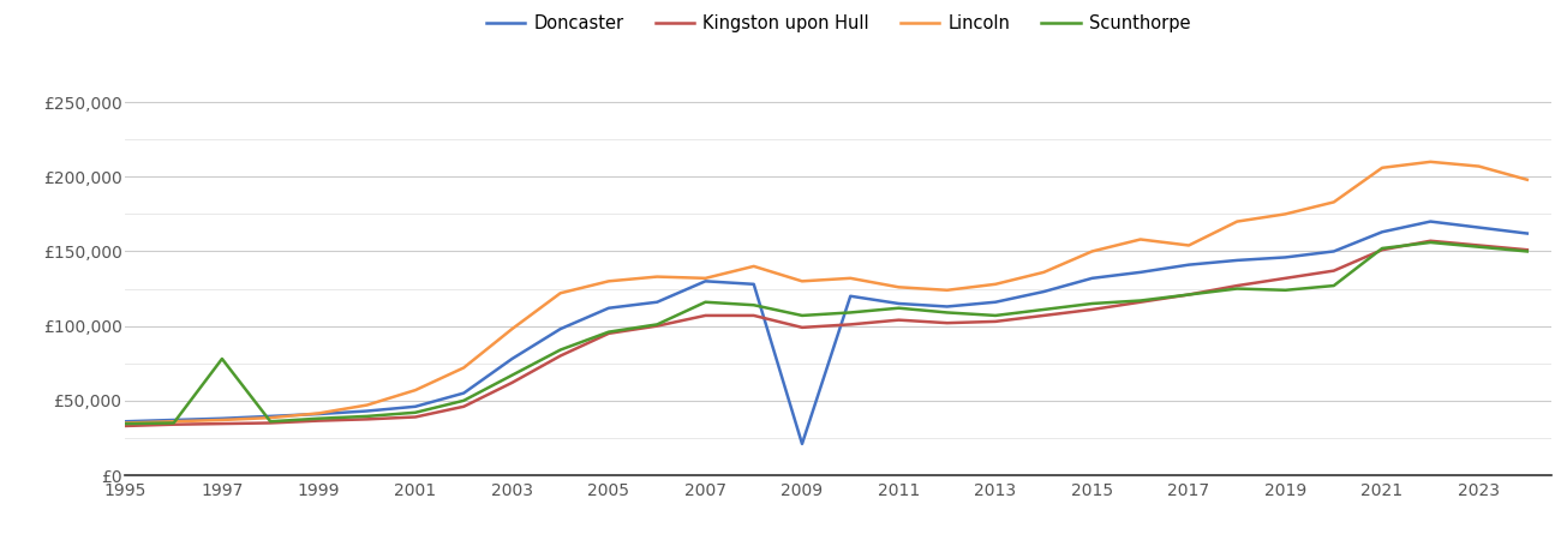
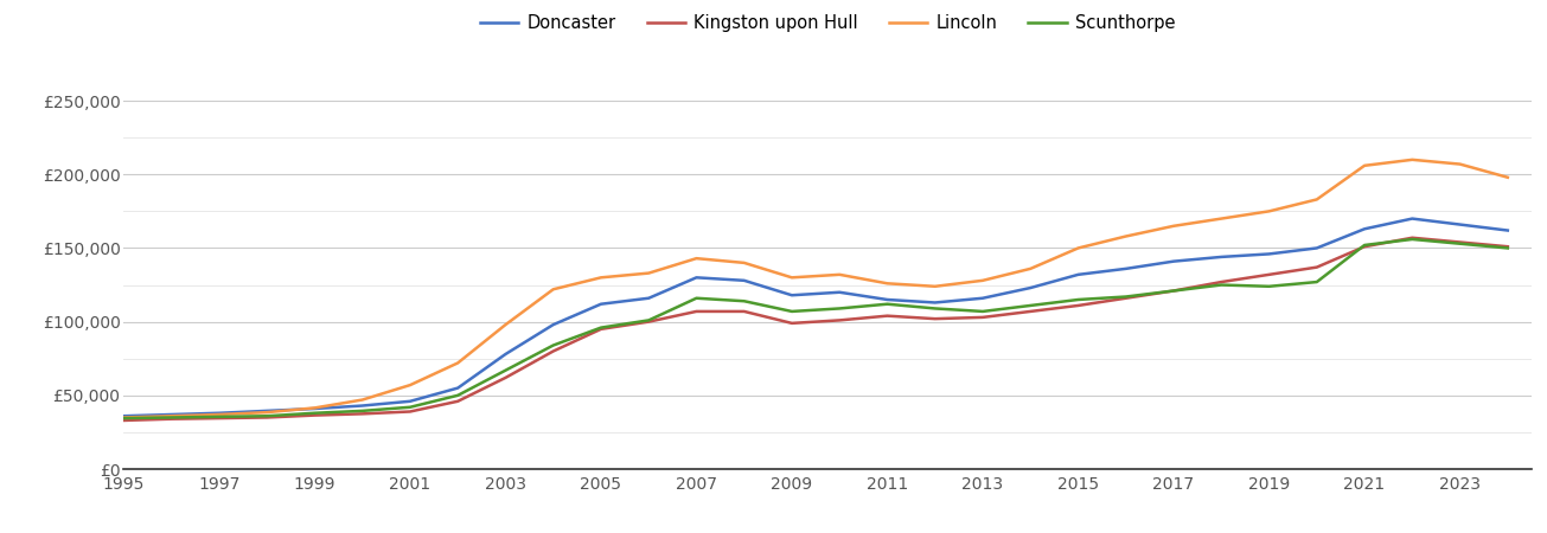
Scunthorpe/1997: £78,000 -> £36,000
Lincoln/2007: £132,000 -> £143,000
Doncaster/2009: £21,000 -> £118,000
Lincoln/2017: £154,000 -> £165,000
